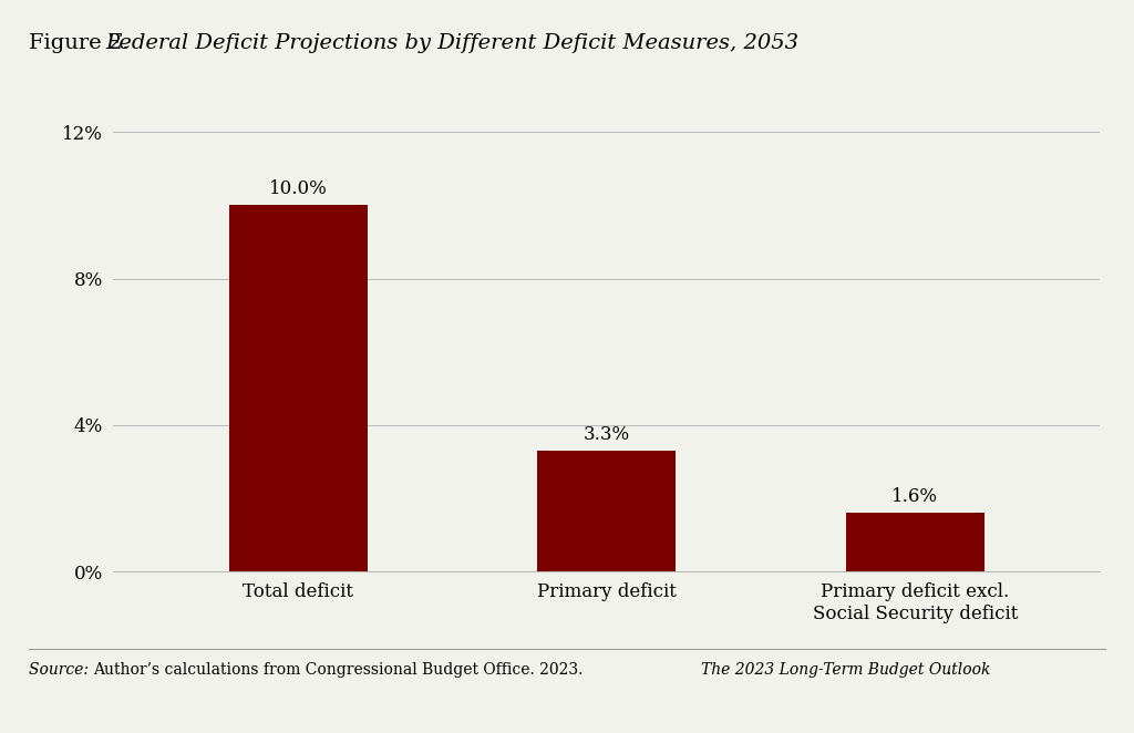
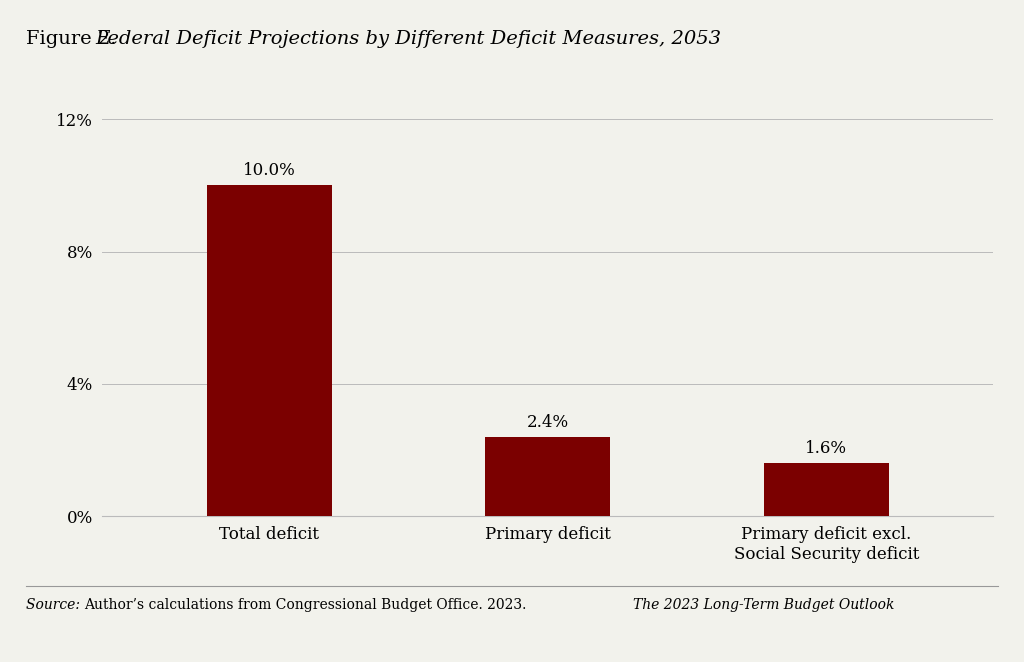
Primary deficit: 3.3% -> 2.4%
